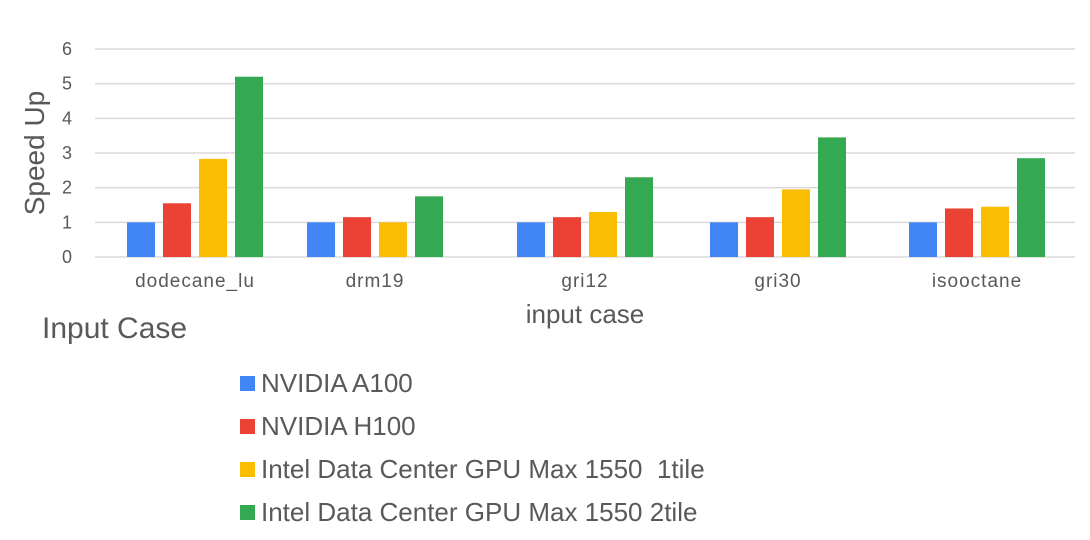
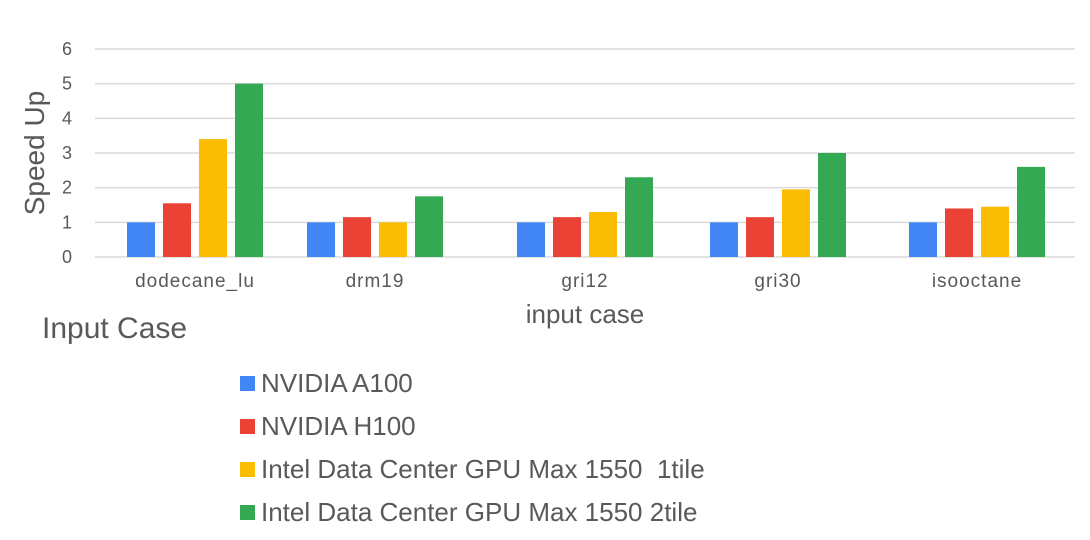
Intel Data Center GPU Max 1550 1tile/dodecane_lu: 2.8 -> 3.4
Intel Data Center GPU Max 1550 2tile/dodecane_lu: 5.2 -> 5.0
Intel Data Center GPU Max 1550 2tile/gri30: 3.5 -> 3.0
Intel Data Center GPU Max 1550 2tile/isooctane: 2.9 -> 2.6
